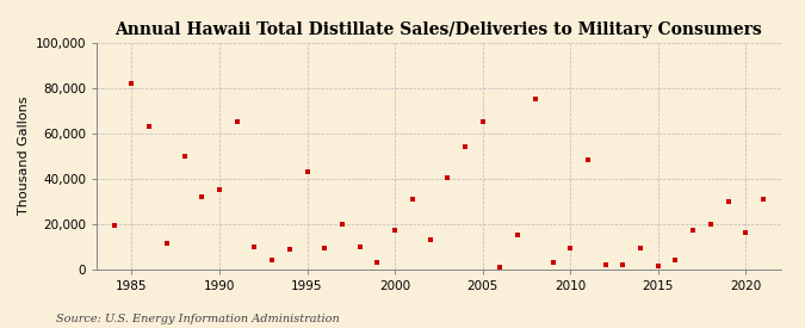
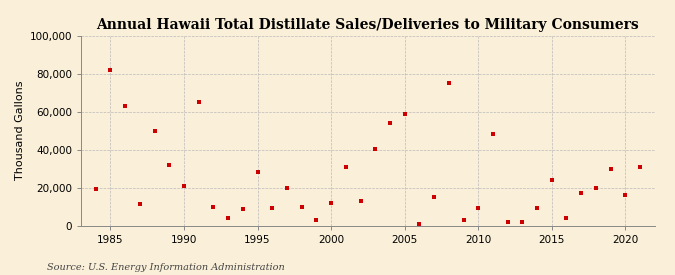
1990: 35,000 -> 21,000
1995: 43,000 -> 28,000
2000: 17,000 -> 12,000
2005: 65,000 -> 59,000
2015: 2,000 -> 24,000
